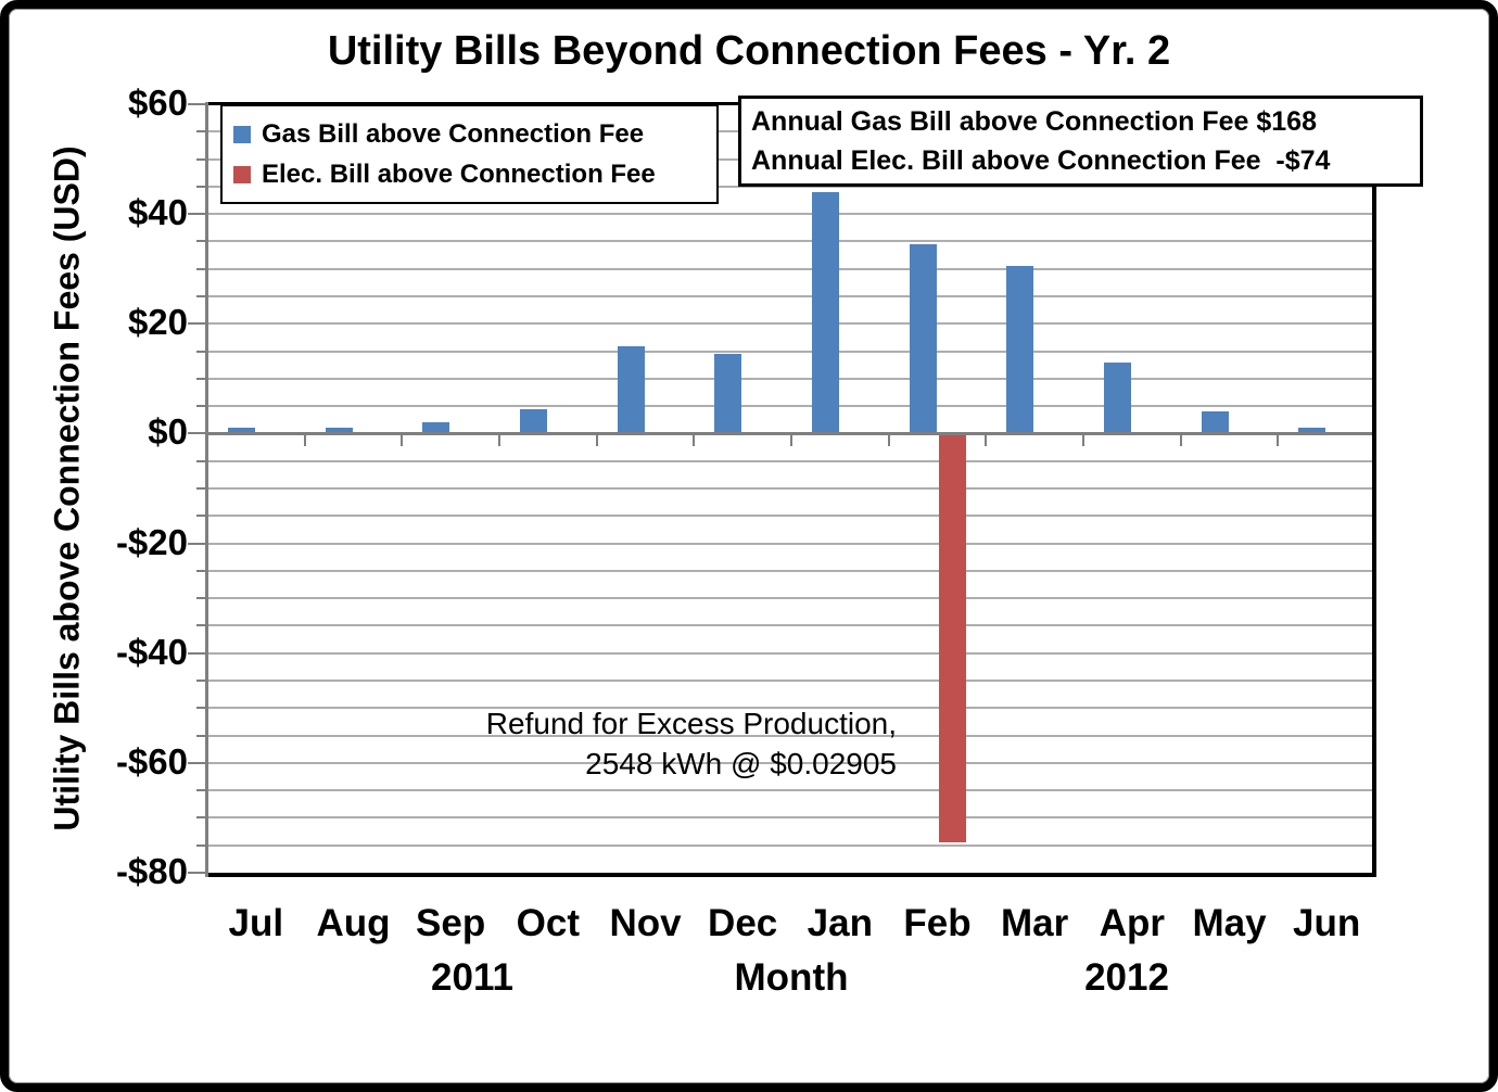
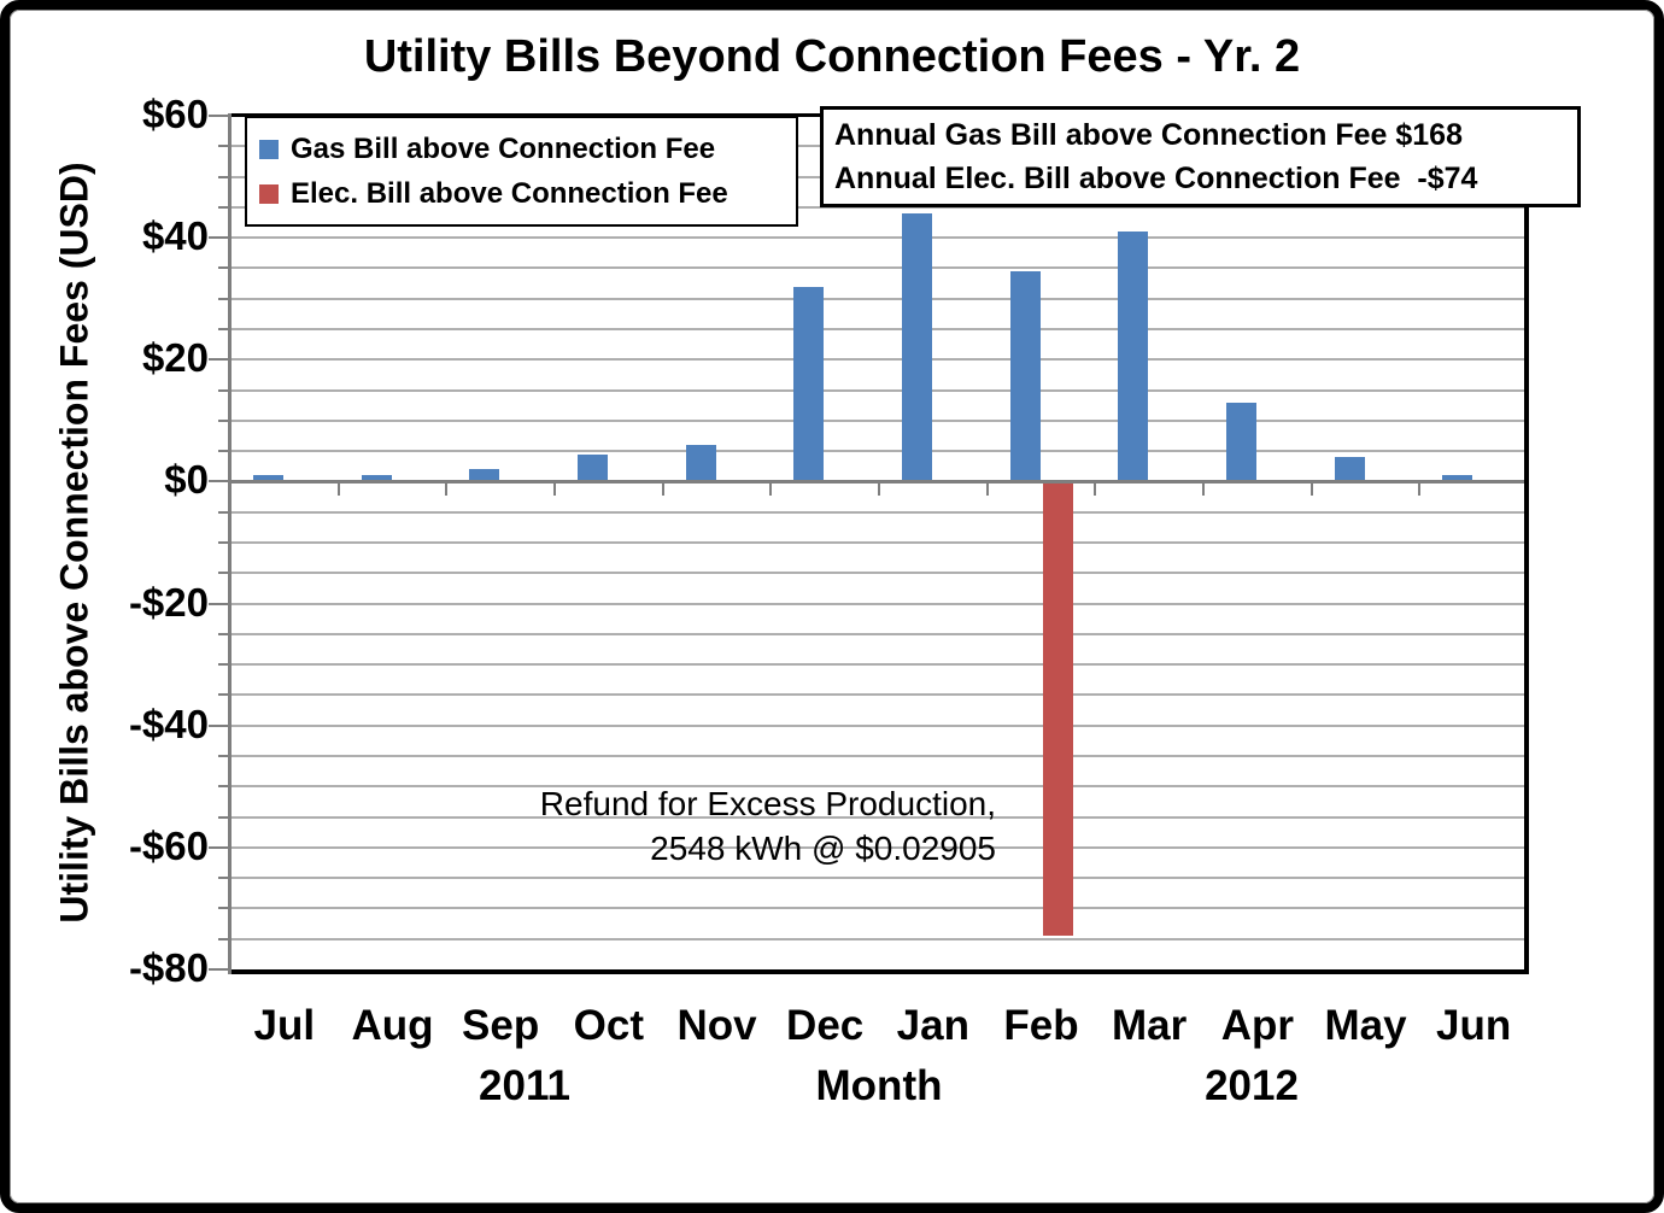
Gas Bill above Connection Fee/Nov: $16 -> $6
Gas Bill above Connection Fee/Dec: $14 -> $32
Gas Bill above Connection Fee/Mar: $30 -> $41
